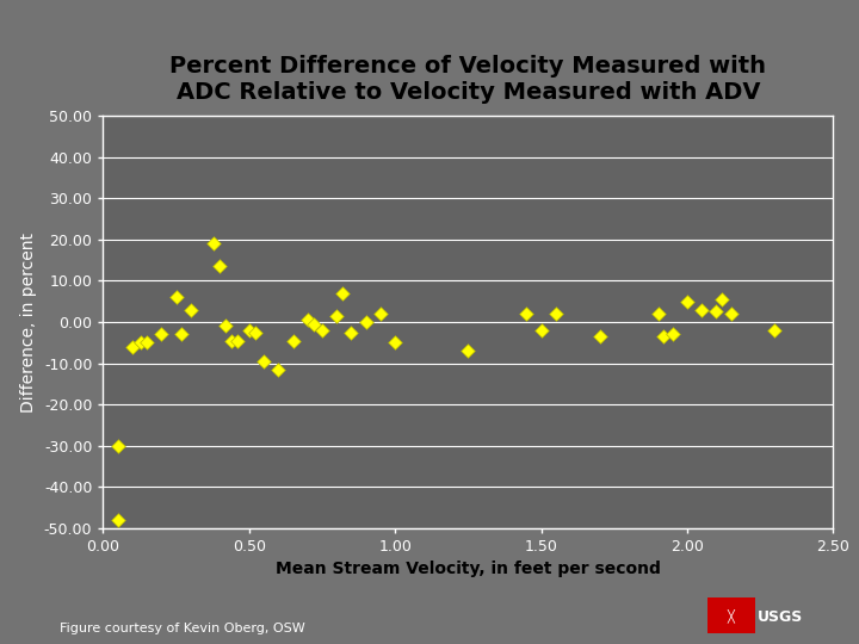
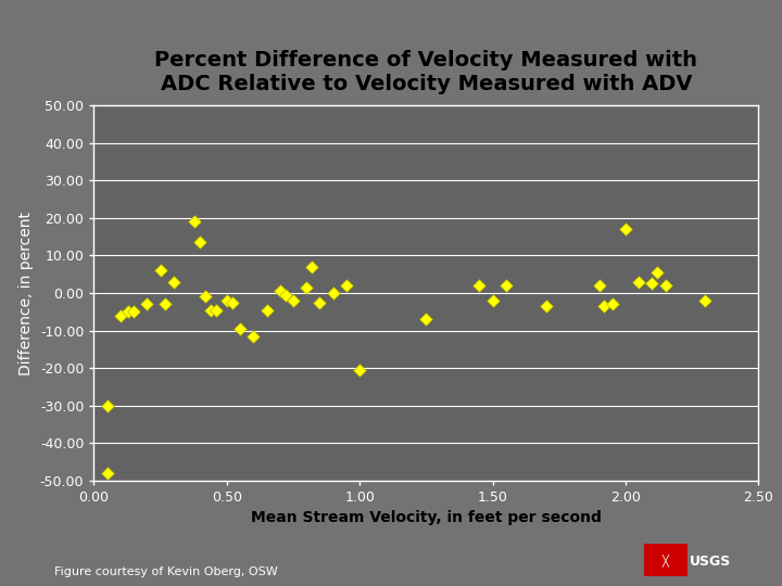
1.00: -5.0 -> -20.5
2.00: 5.0 -> 17.0
